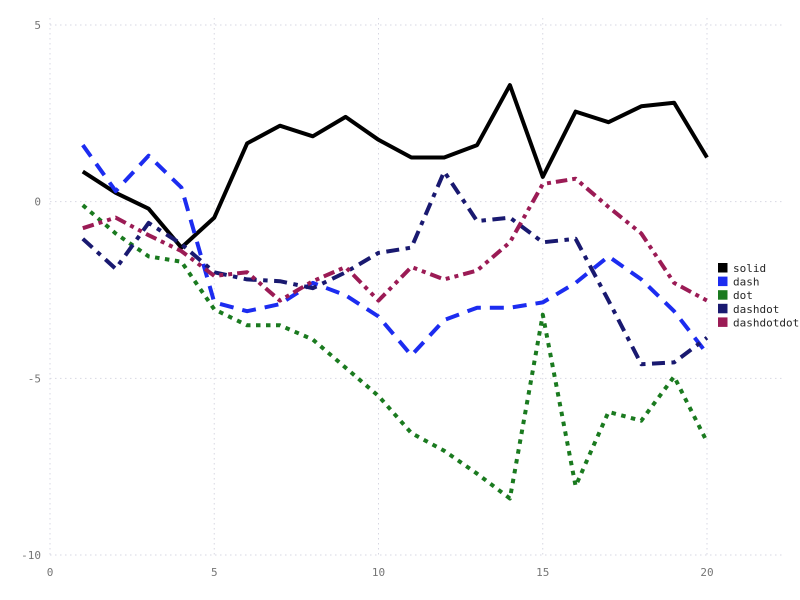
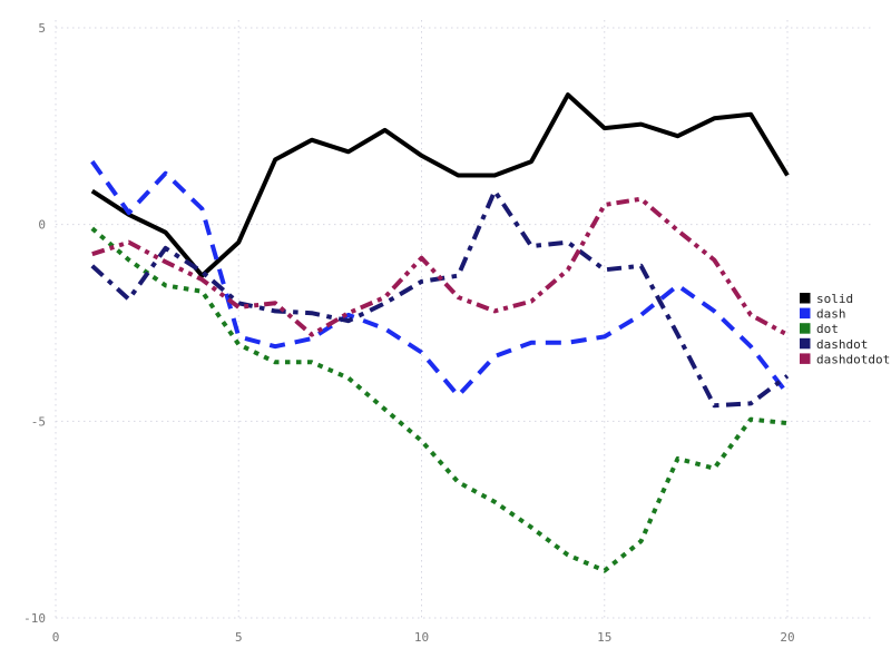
dashdotdot/10: -2.8 -> -0.8
solid/15: 0.7 -> 2.5
dot/15: -3.2 -> -8.8
dot/20: -6.8 -> -5.0
